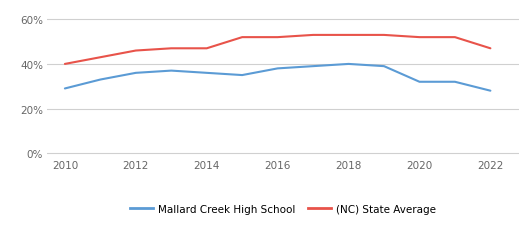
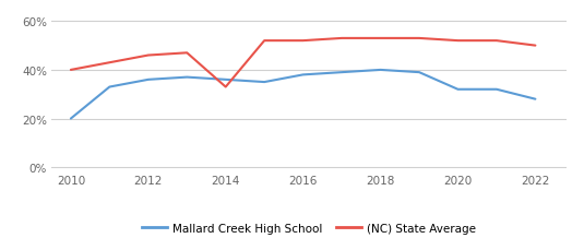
Mallard Creek High School/2010: 29% -> 20%
(NC) State Average/2014: 47% -> 33%
(NC) State Average/2022: 47% -> 50%
